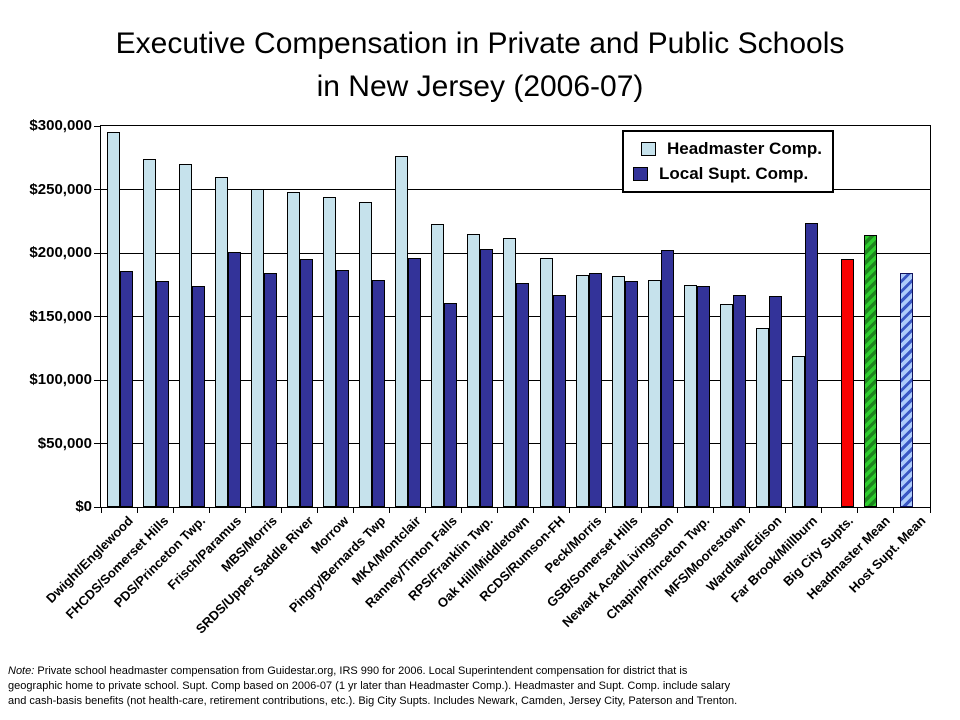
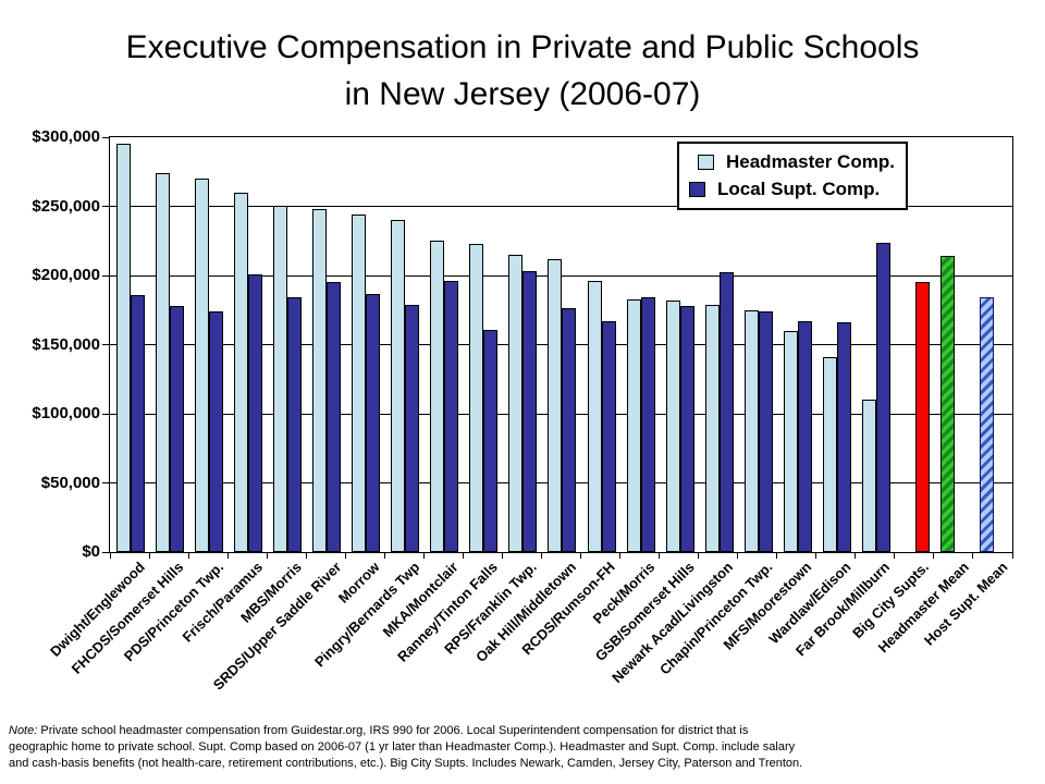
Headmaster Comp./MKA/Montclair: $276000 -> $225000
Headmaster Comp./Far Brook/Millburn: $119000 -> $110000
